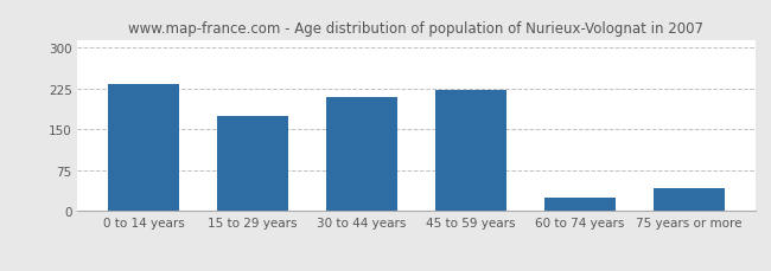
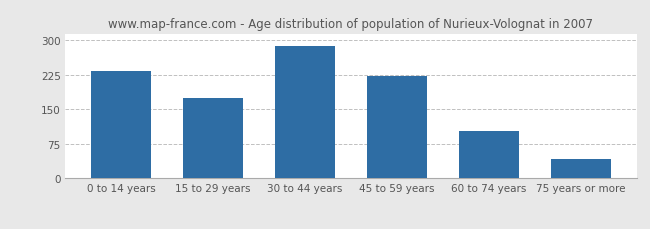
30 to 44 years: 210 -> 288
60 to 74 years: 25 -> 103
